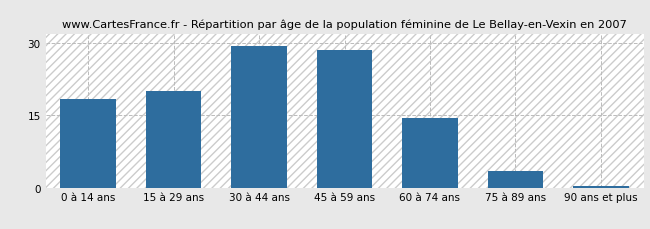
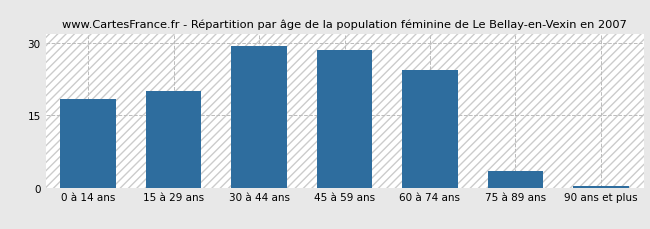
60 à 74 ans: 14.5 -> 24.5
